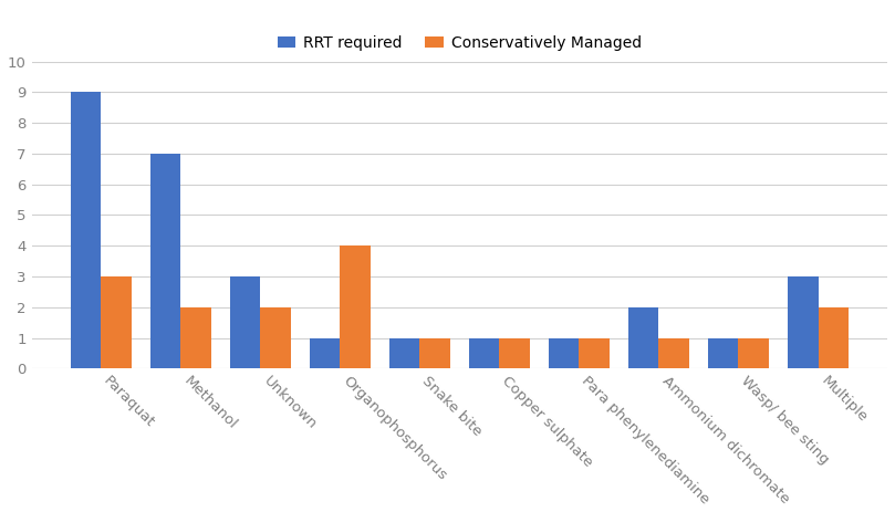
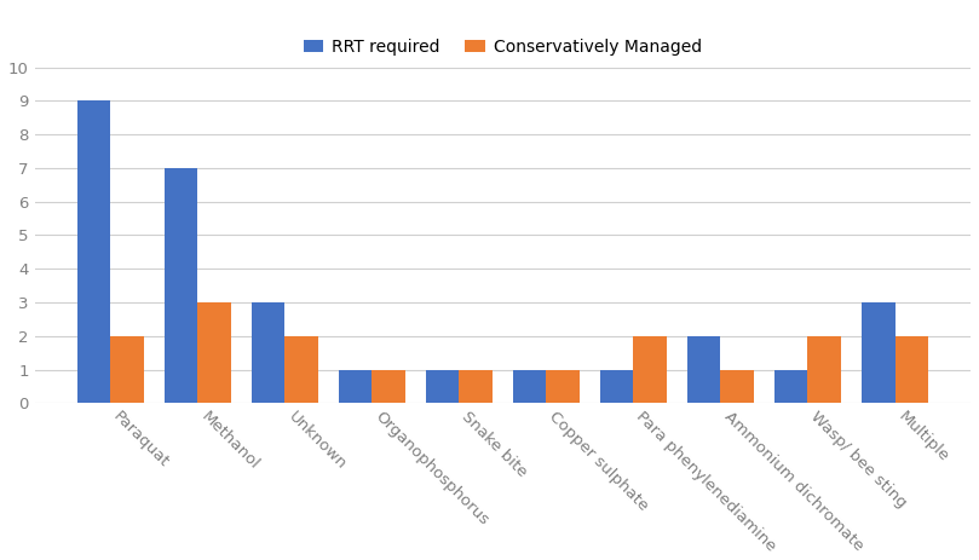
Conservatively Managed/Paraquat: 3 -> 2
Conservatively Managed/Methanol: 2 -> 3
Conservatively Managed/Organophosphorus: 4 -> 1
Conservatively Managed/Para phenylenediamine: 1 -> 2
Conservatively Managed/Wasp/ bee sting: 1 -> 2
